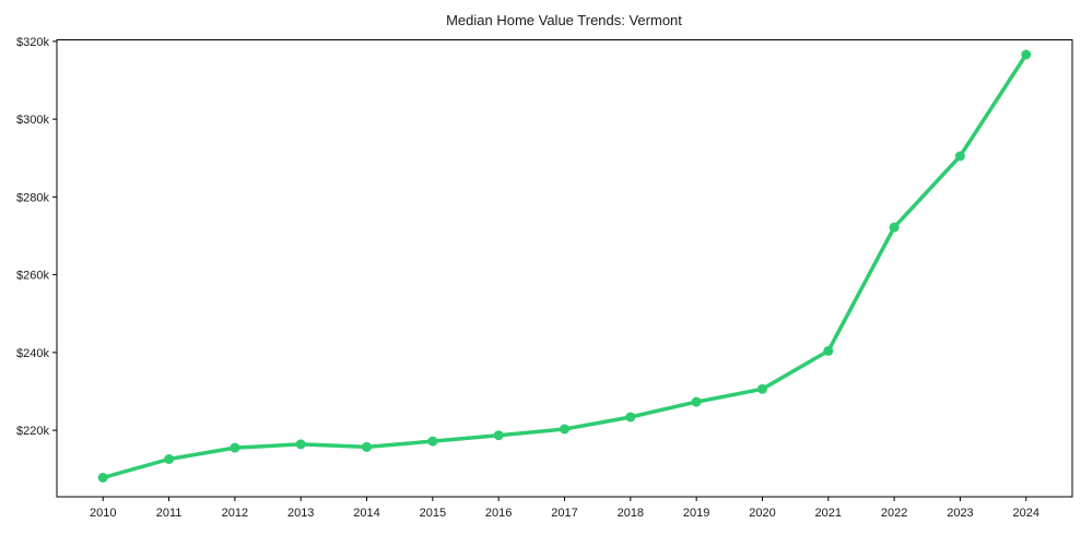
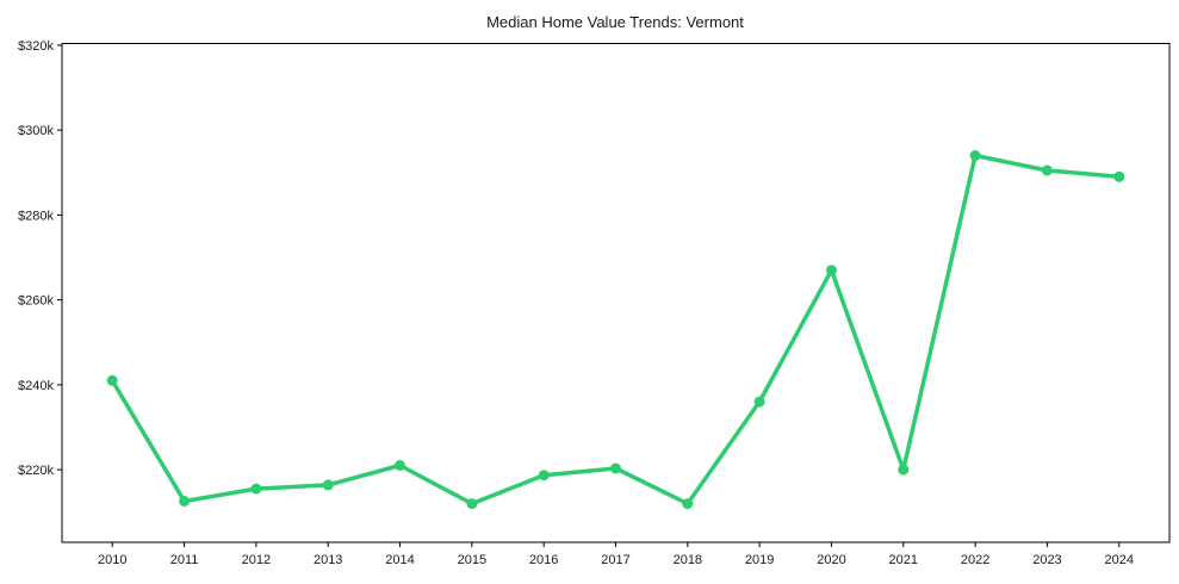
2010: $208k -> $241k
2014: $216k -> $221k
2015: $217k -> $212k
2018: $223k -> $212k
2019: $227k -> $236k
2020: $231k -> $267k
2021: $240k -> $220k
2022: $272k -> $294k
2024: $317k -> $289k
